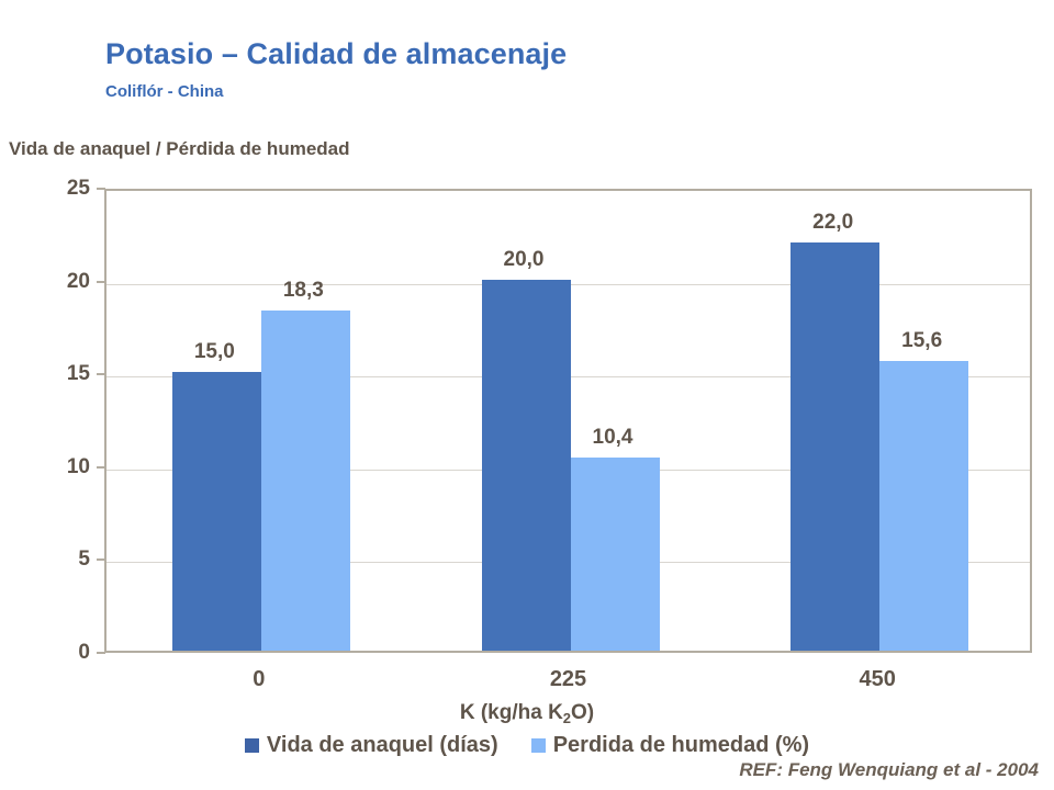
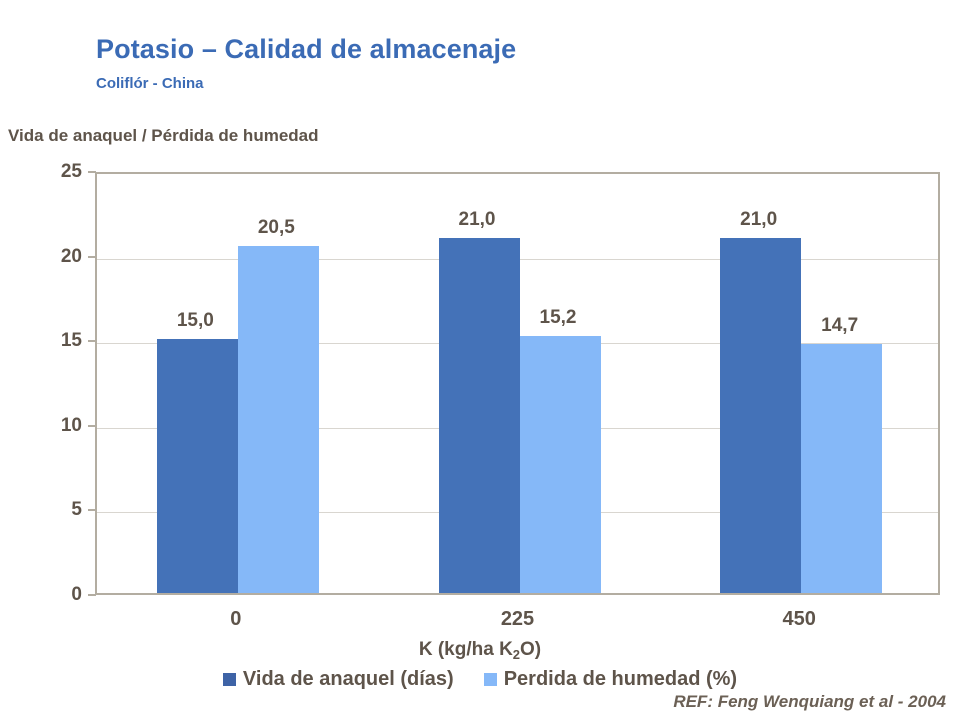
Perdida de humedad (%)/0: 18,3 -> 20,5
Vida de anaquel (días)/225: 20,0 -> 21,0
Perdida de humedad (%)/225: 10,4 -> 15,2
Vida de anaquel (días)/450: 22,0 -> 21,0
Perdida de humedad (%)/450: 15,6 -> 14,7
